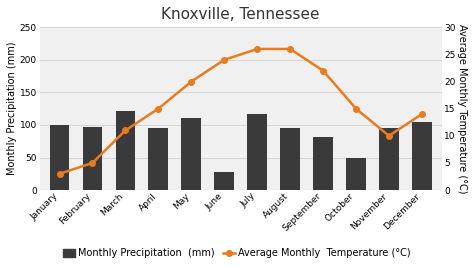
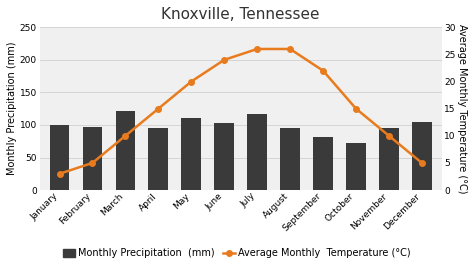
Average Monthly Temperature (°C)/March: 11 -> 10
Monthly Precipitation (mm)/June: 28 -> 103
Monthly Precipitation (mm)/October: 50 -> 72
Average Monthly Temperature (°C)/December: 14 -> 5
